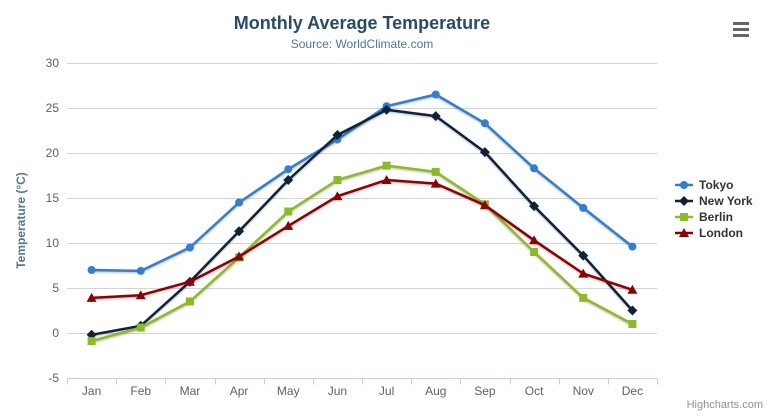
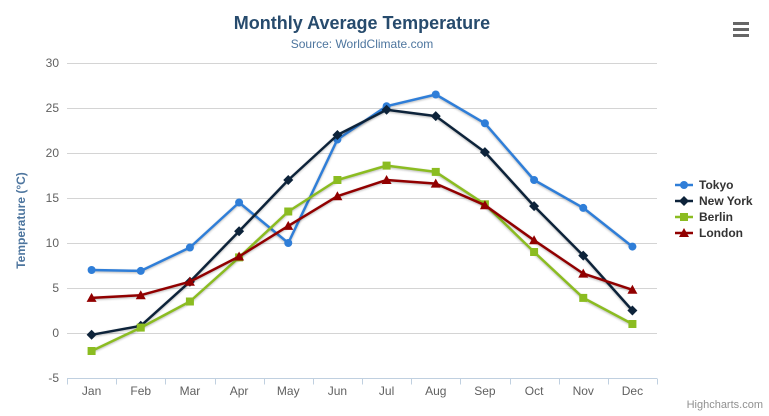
Berlin/Jan: -1 -> -2
Tokyo/May: 18 -> 10
Tokyo/Oct: 18 -> 17
